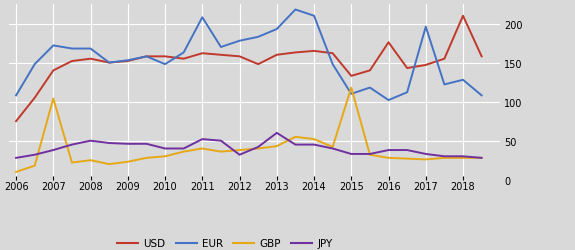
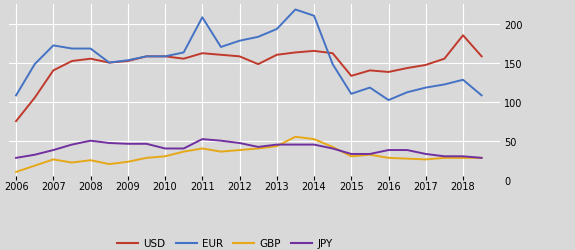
GBP/2007: 104 -> 26
EUR/2010: 148 -> 158
JPY/2012: 32 -> 47
JPY/2013: 60 -> 45
GBP/2015: 118 -> 30
USD/2016: 176 -> 138
EUR/2017: 196 -> 118
USD/2018: 210 -> 185
